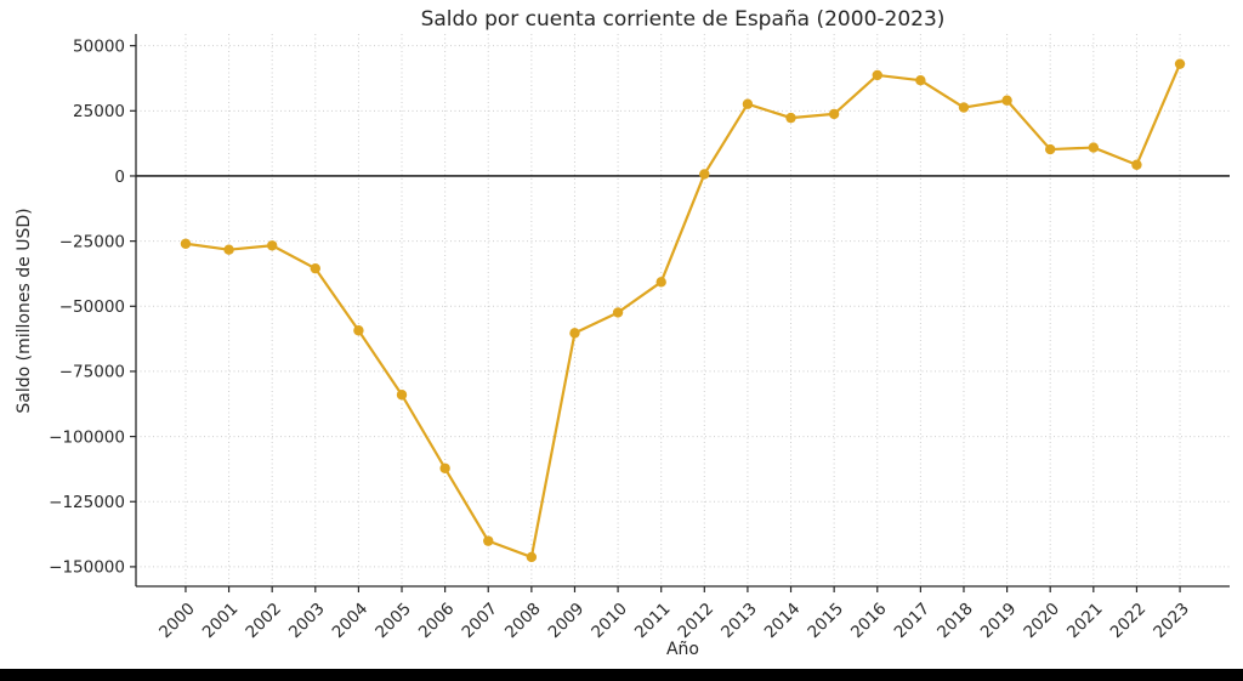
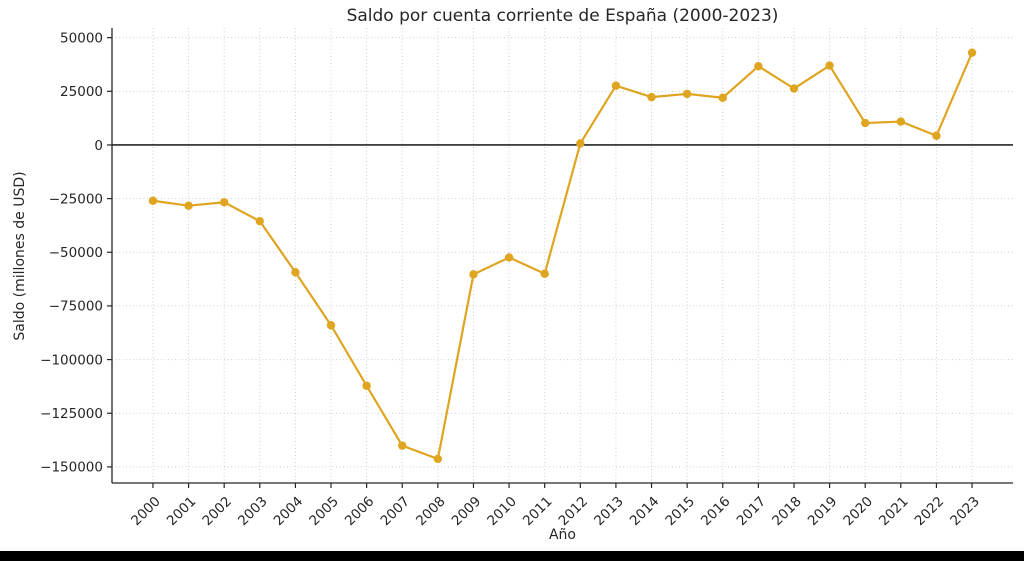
2011: -41000 -> -60000
2016: 39000 -> 22000
2019: 29000 -> 37000
